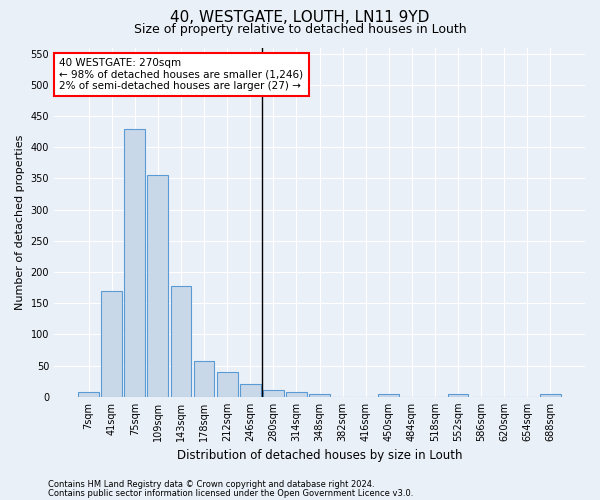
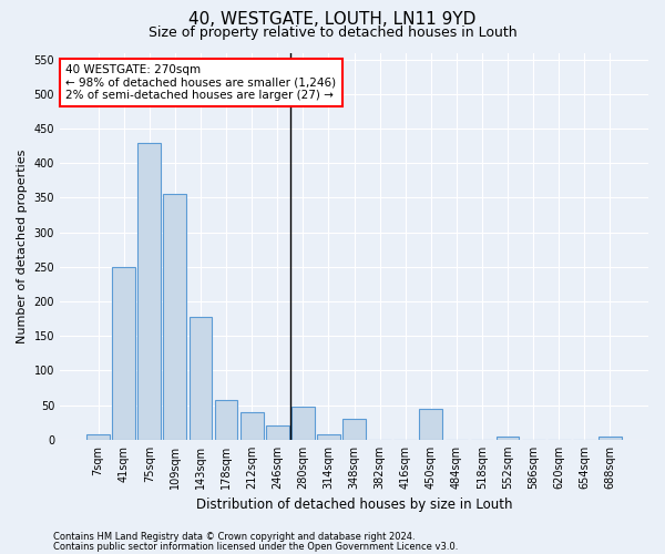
41sqm: 170 -> 250
280sqm: 11 -> 48
348sqm: 4 -> 30
450sqm: 4 -> 44
